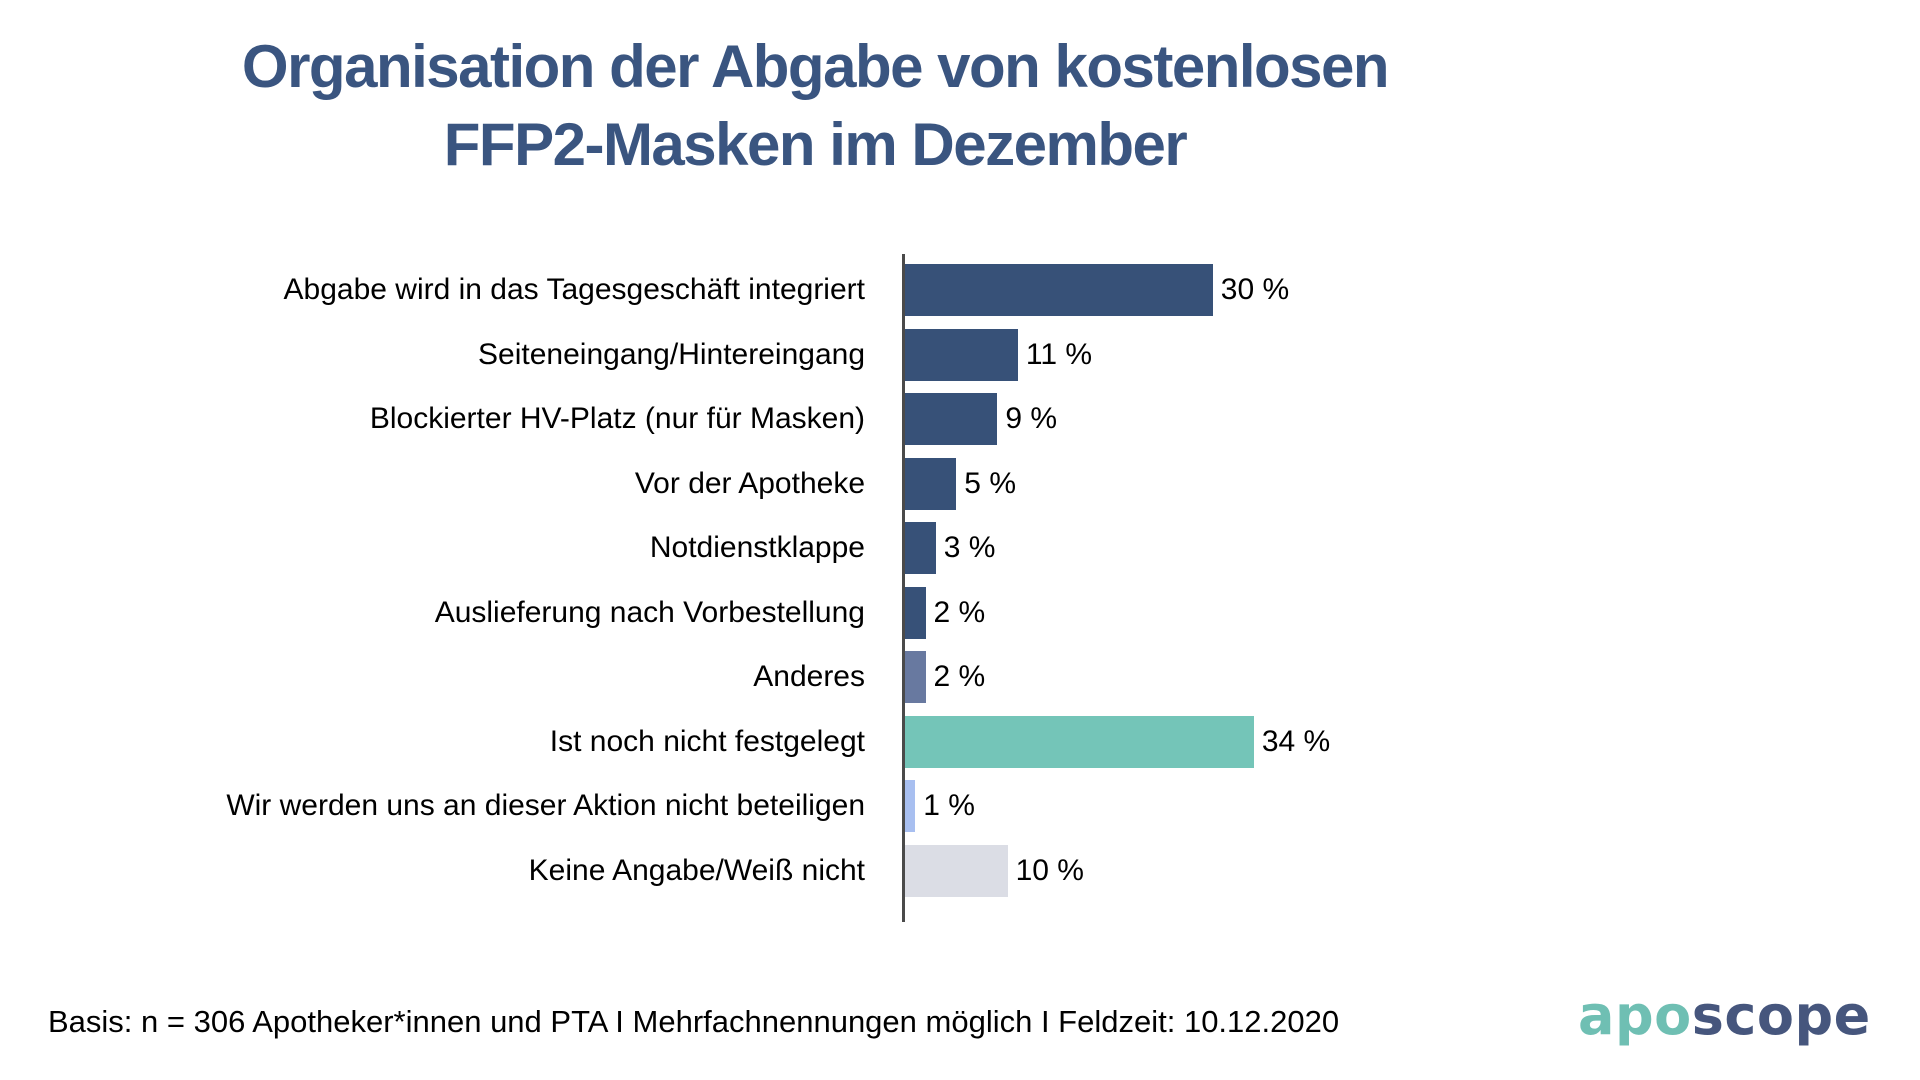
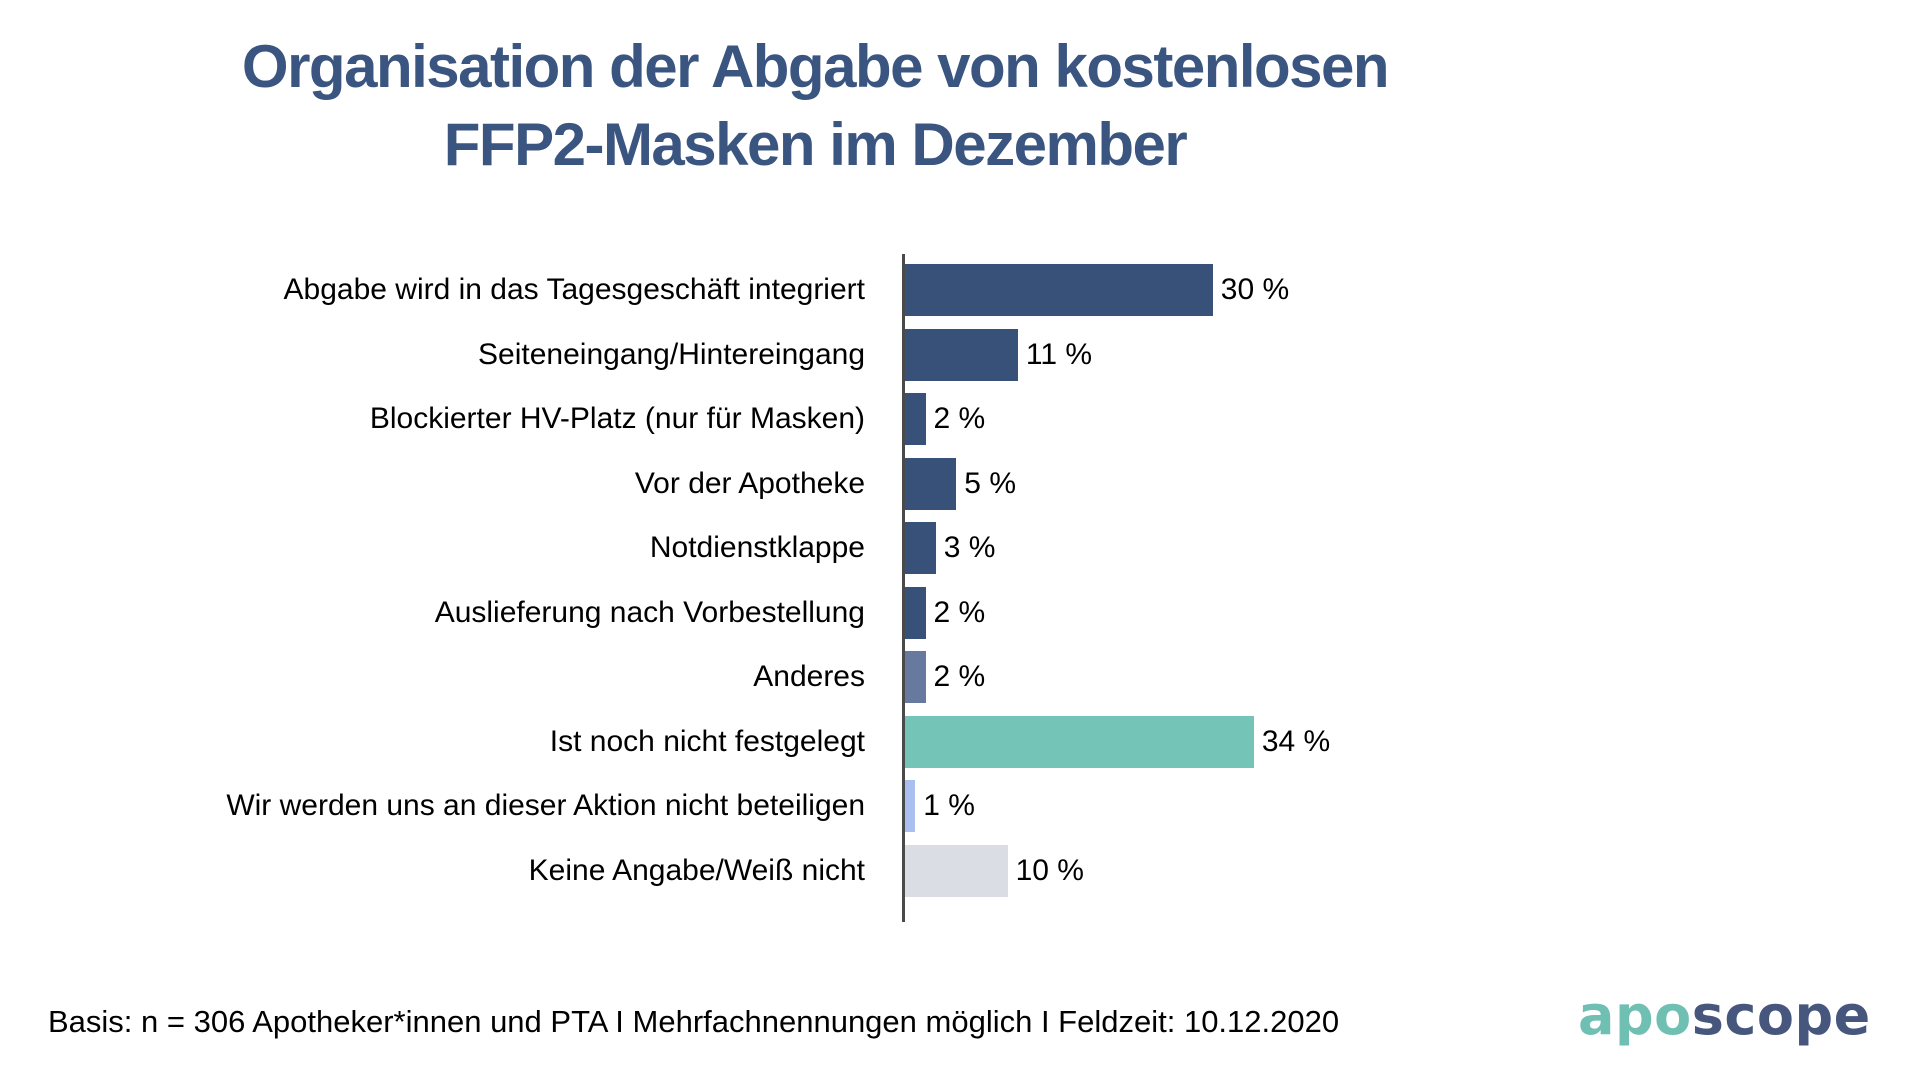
Blockierter HV-Platz (nur für Masken): 9 -> 2
